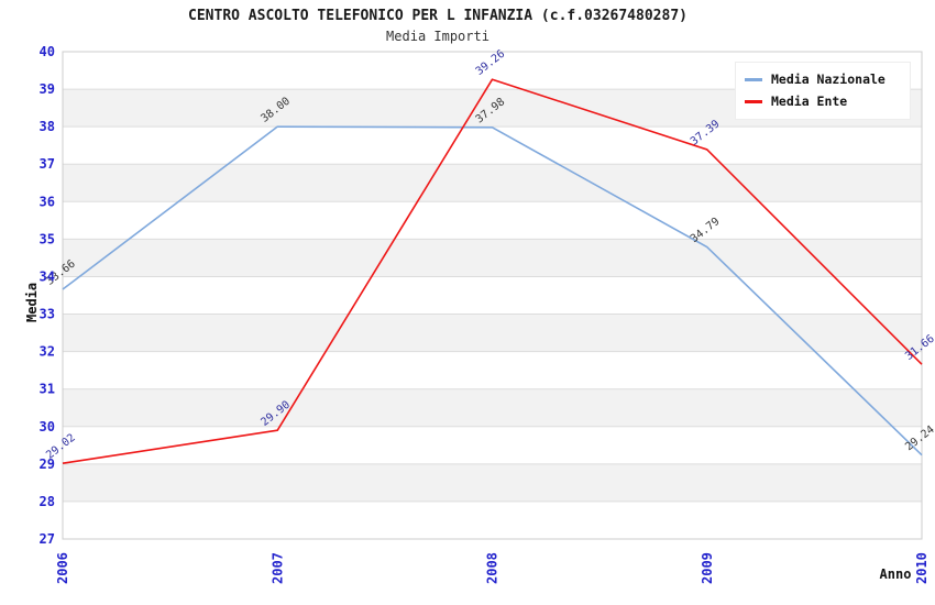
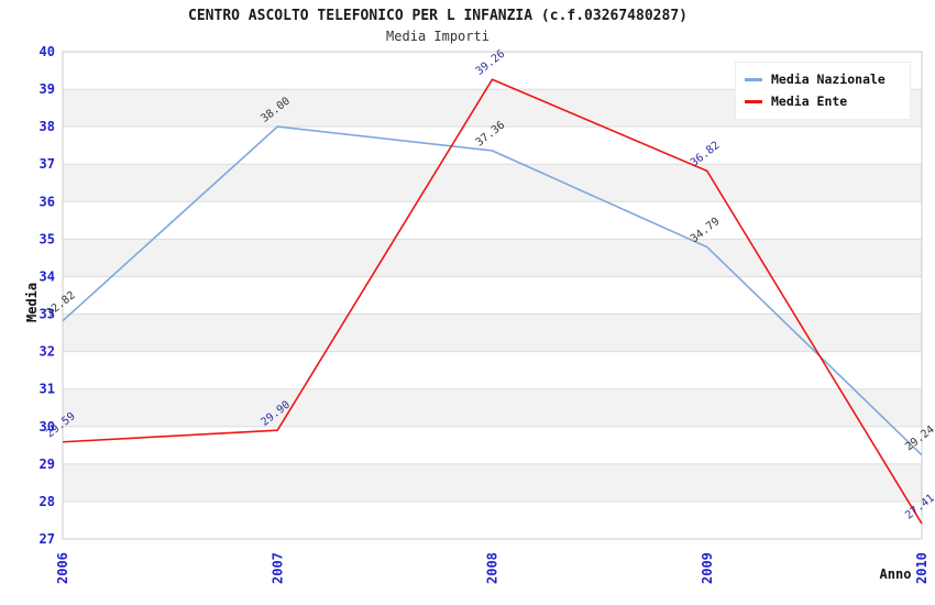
Media Nazionale/2006: 33.66 -> 32.82
Media Ente/2006: 29.02 -> 29.59
Media Nazionale/2008: 37.98 -> 37.36
Media Ente/2009: 37.39 -> 36.82
Media Ente/2010: 31.66 -> 27.41
